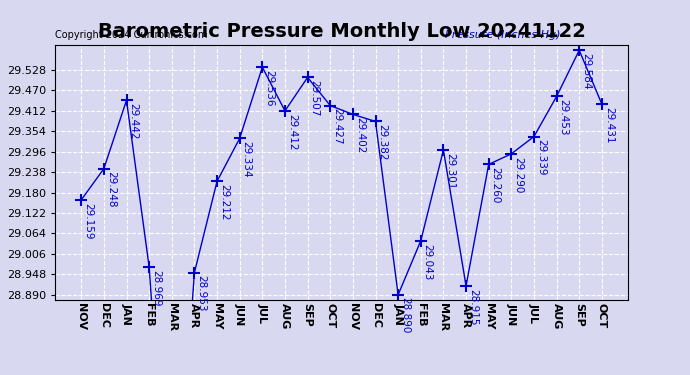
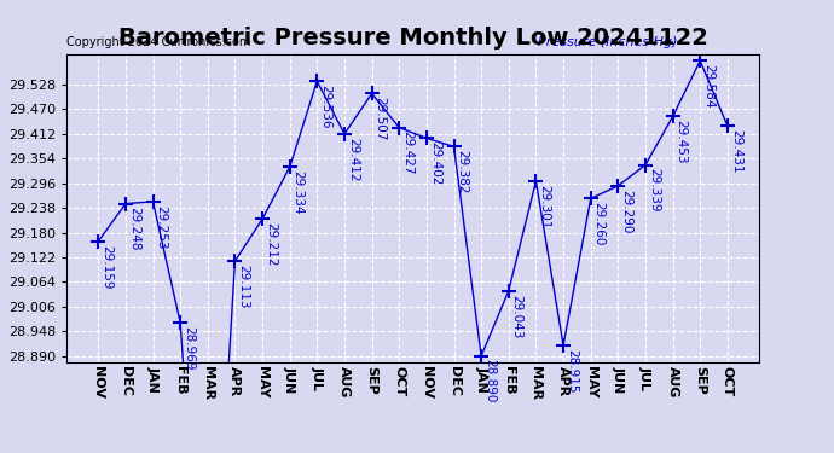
JAN: 29.442 -> 29.253
APR: 28.953 -> 29.113
